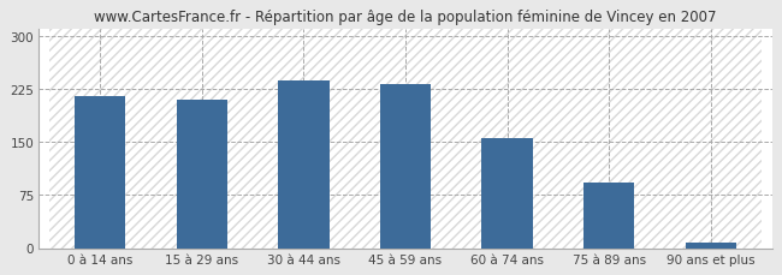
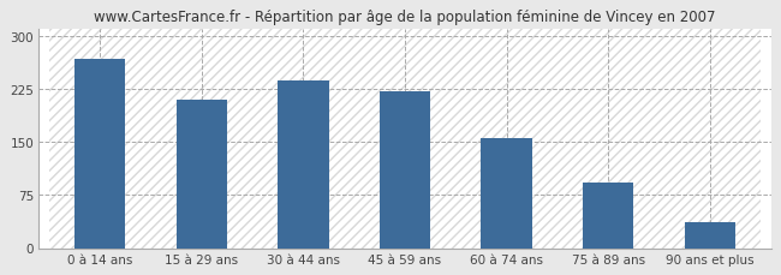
0 à 14 ans: 215 -> 268
45 à 59 ans: 233 -> 222
90 ans et plus: 8 -> 36
